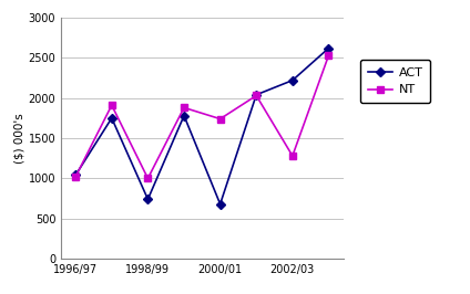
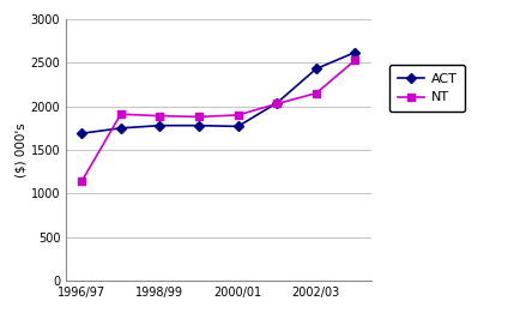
ACT/1996/97: 1040 -> 1690
NT/1996/97: 1020 -> 1140
ACT/1998/99: 740 -> 1780
NT/1998/99: 1000 -> 1890
ACT/2000/01: 680 -> 1770
NT/2000/01: 1740 -> 1900
ACT/2002/03: 2220 -> 2430
NT/2002/03: 1280 -> 2150
